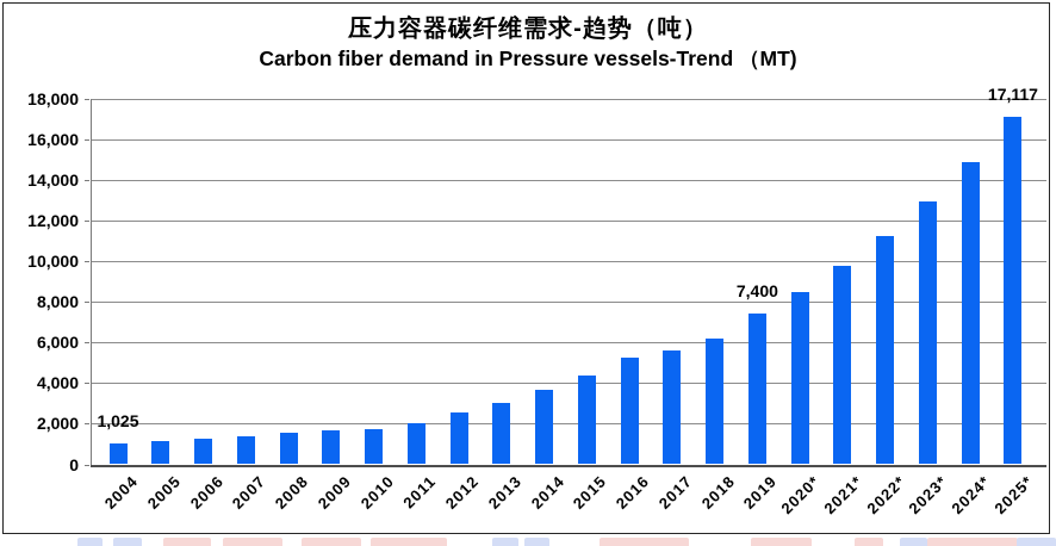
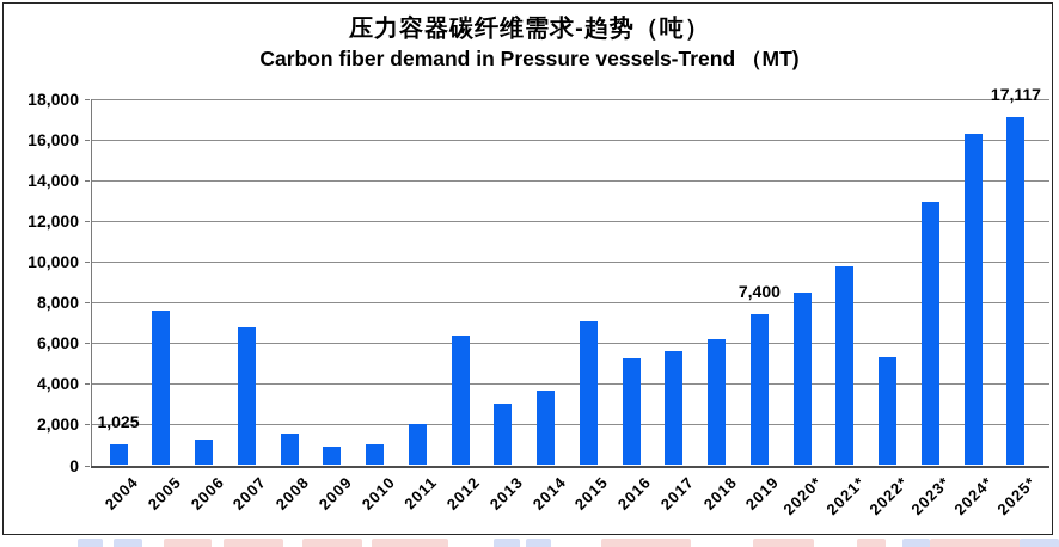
2005: 1200 -> 7600
2007: 1400 -> 6800
2009: 1600 -> 900
2010: 1800 -> 1000
2012: 2600 -> 6400
2015: 4400 -> 7100
2022*: 11300 -> 5300
2024*: 14900 -> 16300
